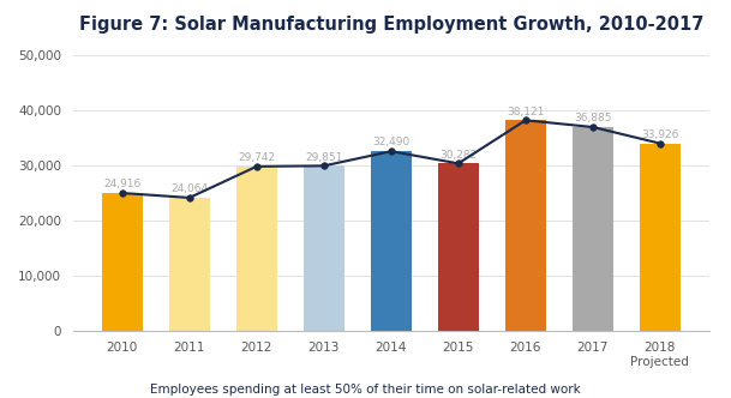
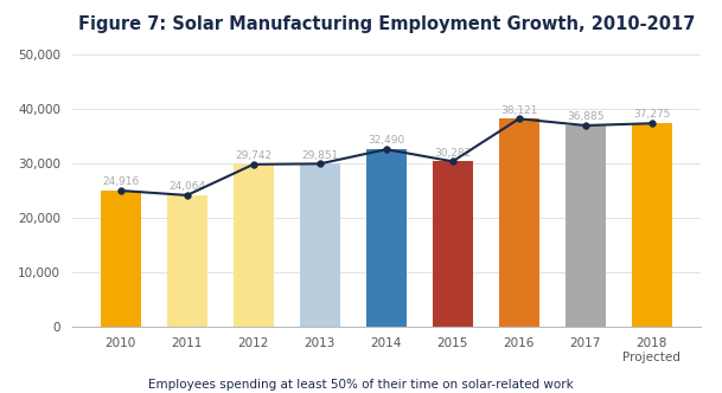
2018 Projected: 33,926 -> 37,275
